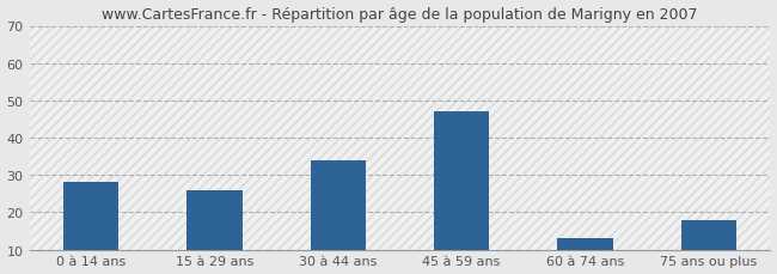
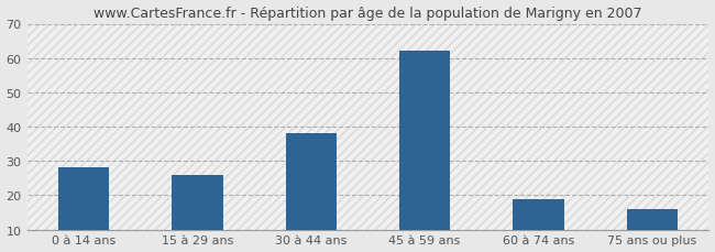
30 à 44 ans: 34 -> 38
45 à 59 ans: 47 -> 62
60 à 74 ans: 13 -> 19
75 ans ou plus: 18 -> 16
